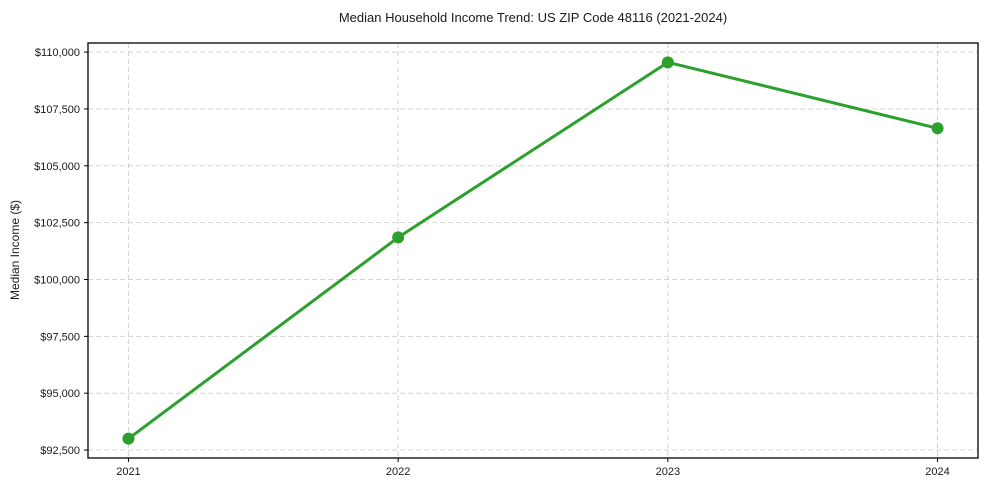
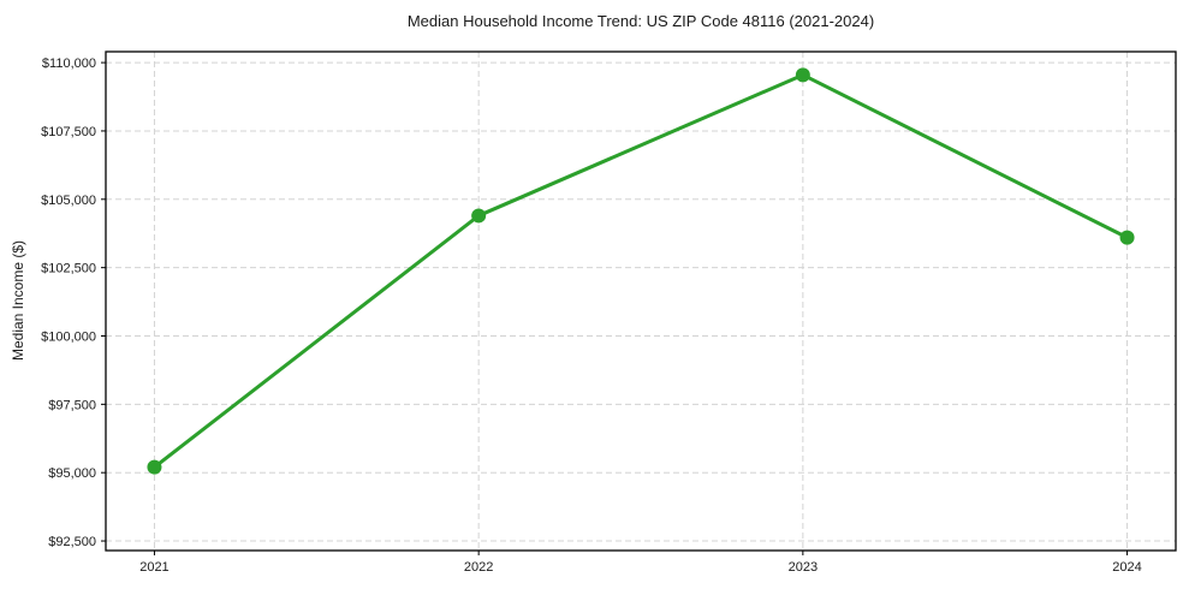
2021: $93000 -> $95200
2022: $101800 -> $104400
2024: $106600 -> $103600
